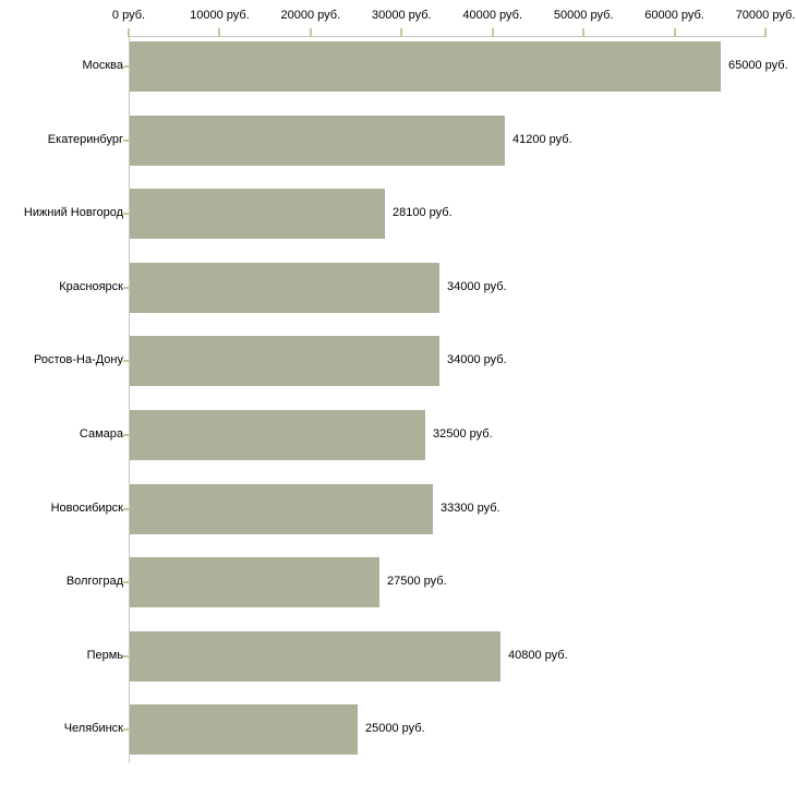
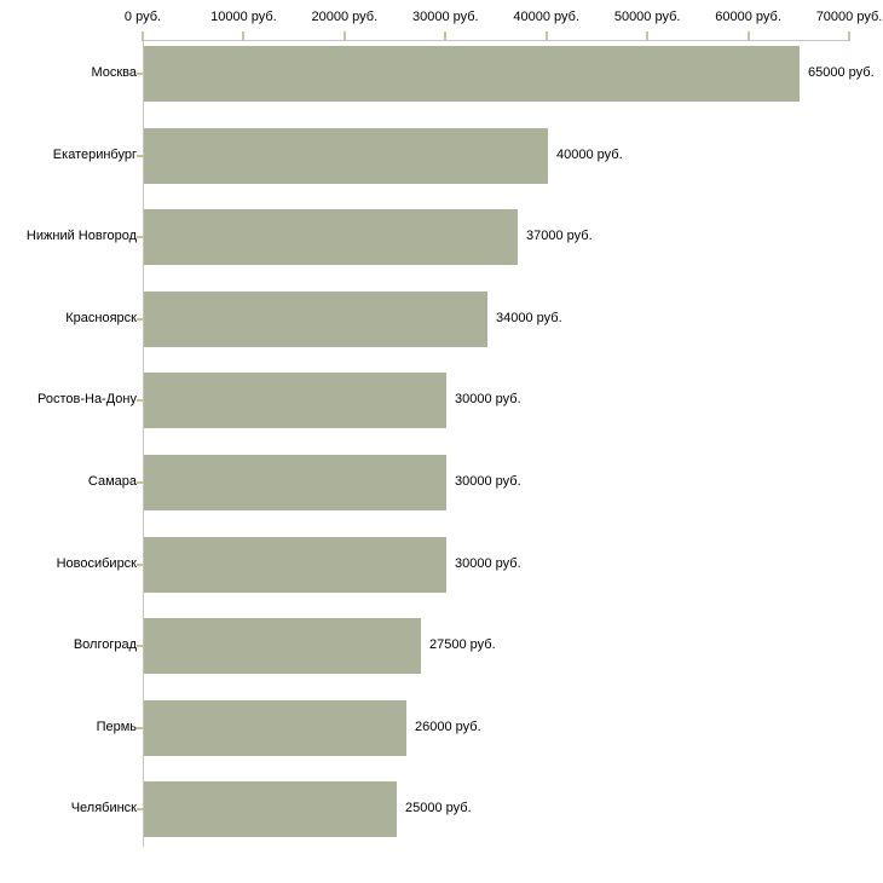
Екатеринбург: 41200 -> 40000
Нижний Новгород: 28100 -> 37000
Ростов-На-Дону: 34000 -> 30000
Самара: 32500 -> 30000
Новосибирск: 33300 -> 30000
Пермь: 40800 -> 26000
